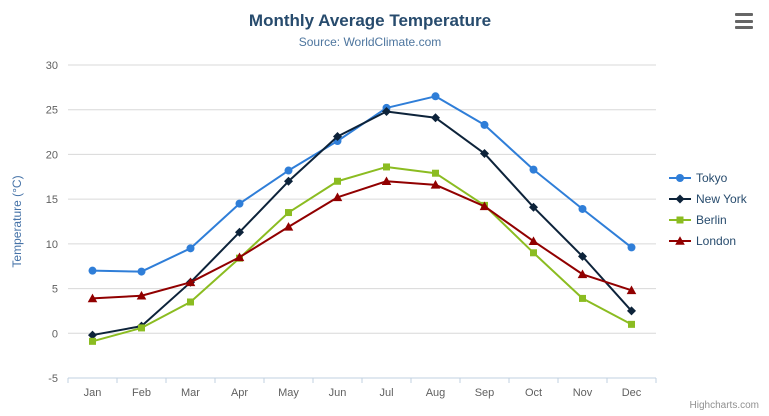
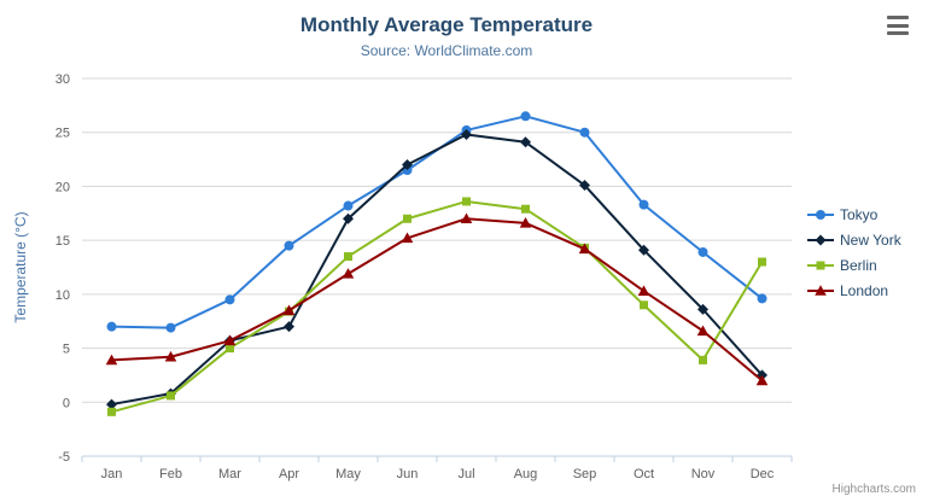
Berlin/Mar: 4 -> 5
New York/Apr: 11 -> 7
Tokyo/Sep: 23 -> 25
Berlin/Dec: 1 -> 13
London/Dec: 5 -> 2
